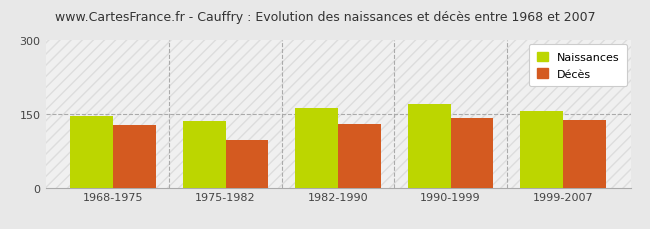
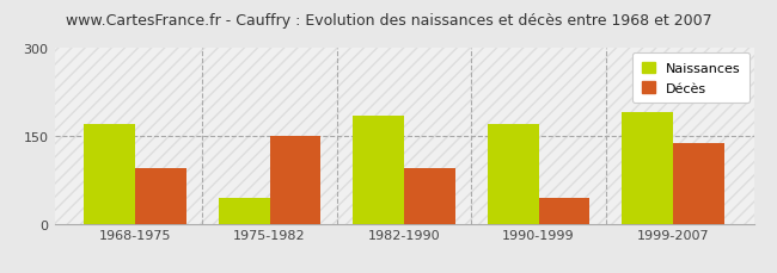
Naissances/1968-1975: 145 -> 170
Décès/1968-1975: 127 -> 95
Naissances/1975-1982: 135 -> 45
Décès/1975-1982: 98 -> 150
Naissances/1982-1990: 162 -> 185
Décès/1982-1990: 130 -> 95
Décès/1990-1999: 142 -> 45
Naissances/1999-2007: 157 -> 190
